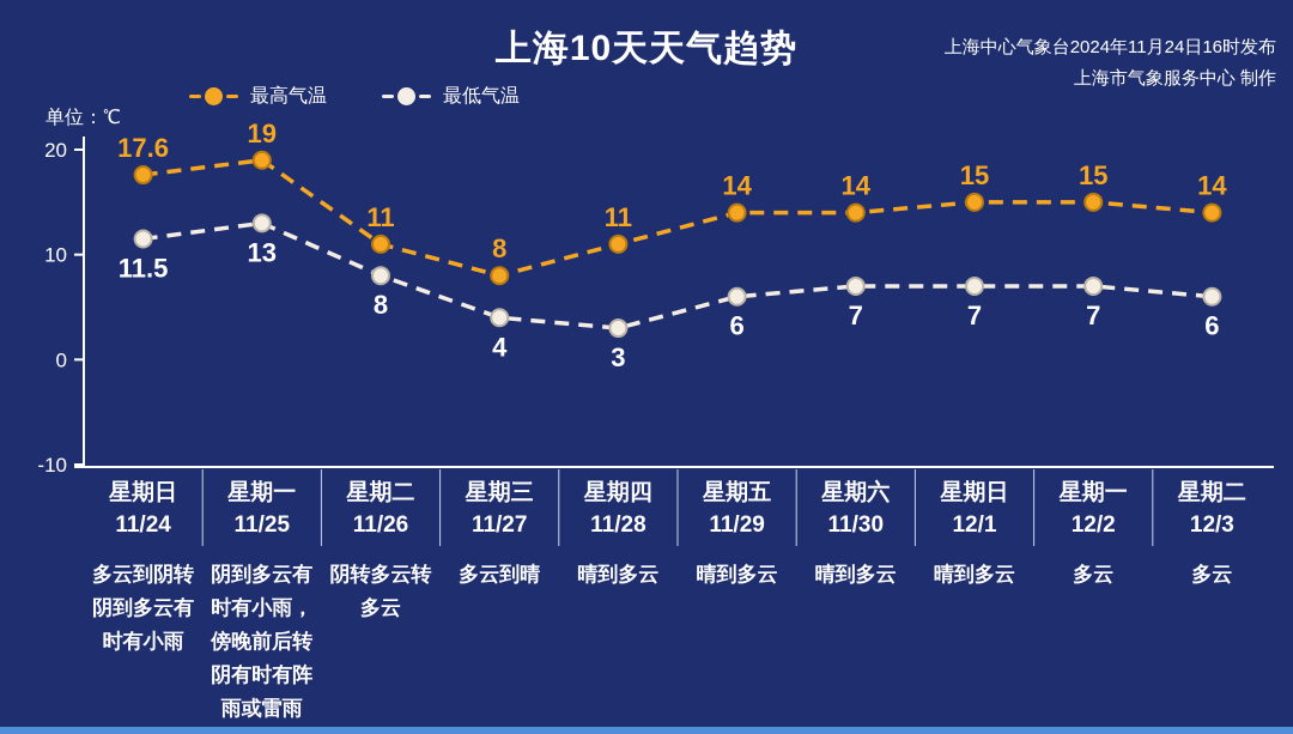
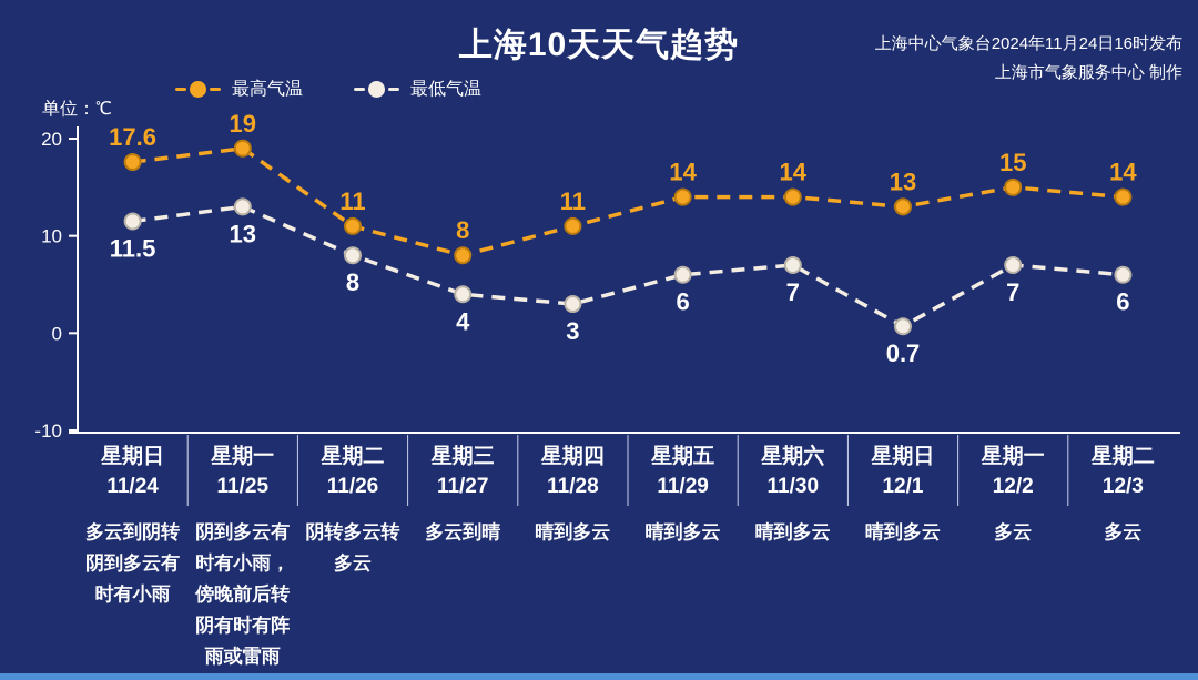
最高气温/12/1: 15 -> 13
最低气温/12/1: 7 -> 0.7
